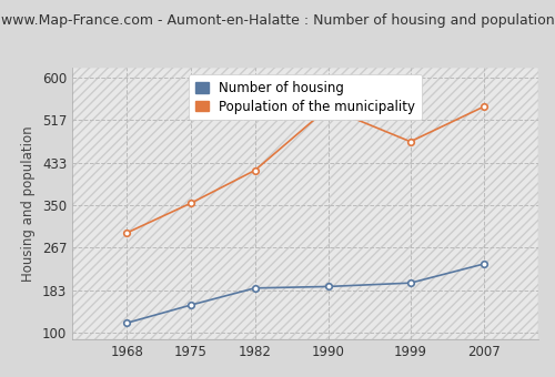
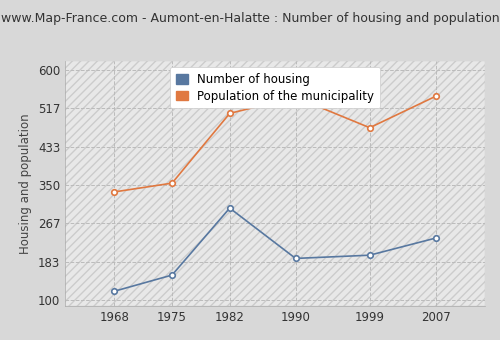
Population of the municipality/1968: 296 -> 335
Number of housing/1982: 188 -> 300
Population of the municipality/1982: 418 -> 505
